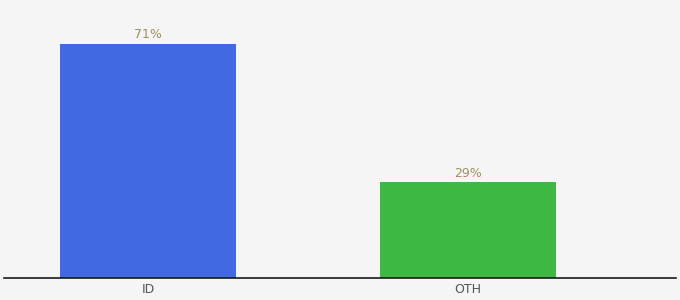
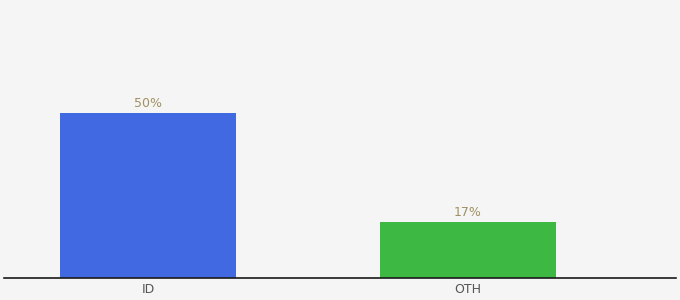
ID: 71% -> 50%
OTH: 29% -> 17%
